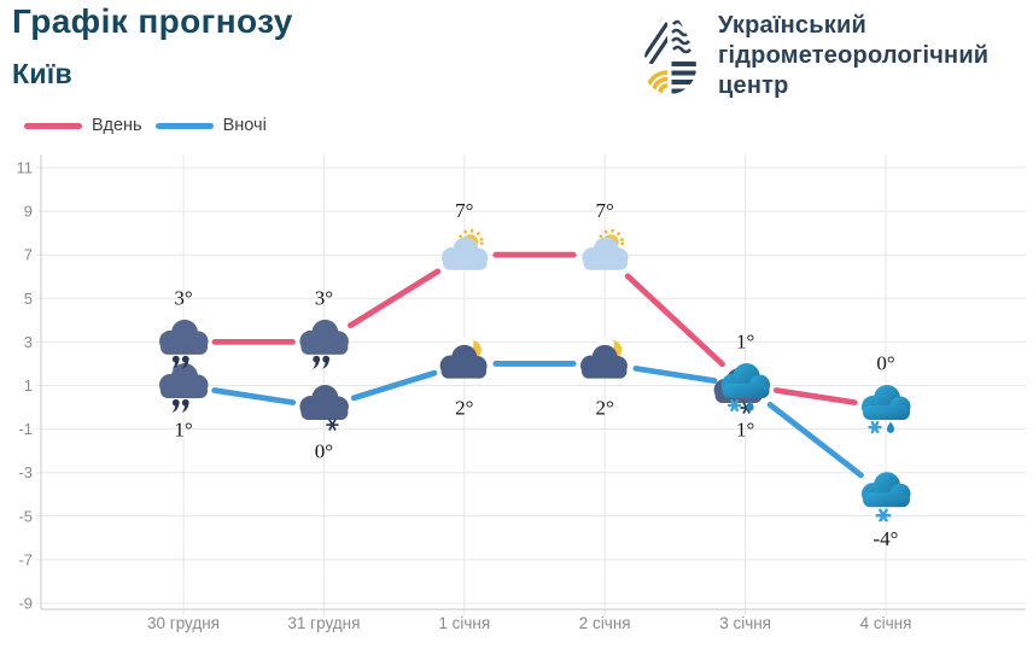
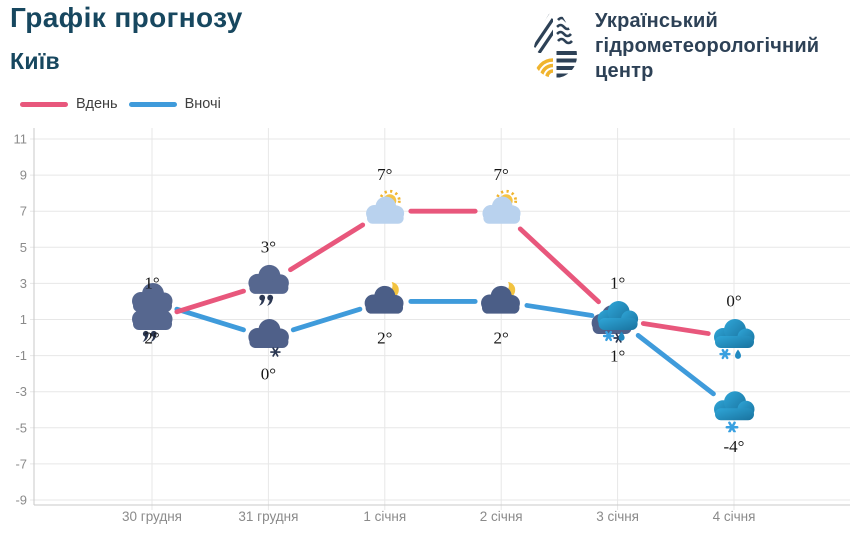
Вдень/30 грудня: 3° -> 1°
Вночі/30 грудня: 1° -> 2°
